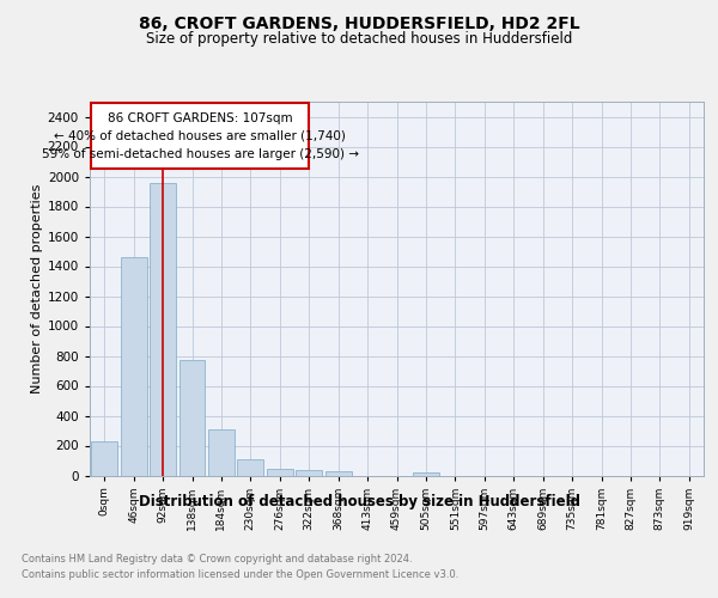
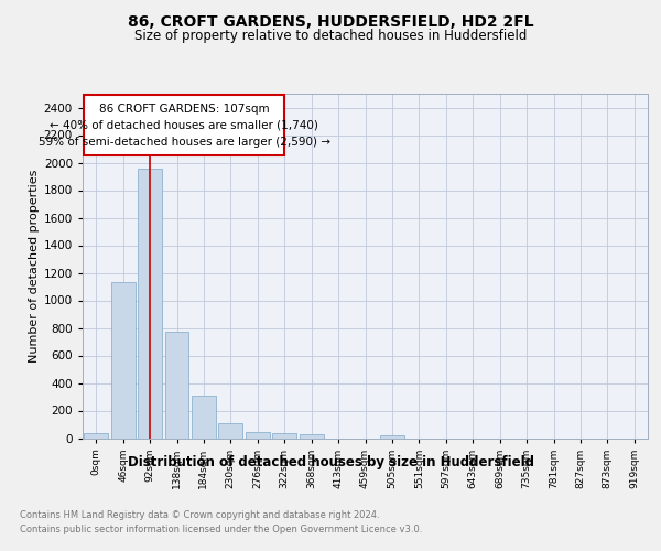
0sqm: 230 -> 40
46sqm: 1460 -> 1140
